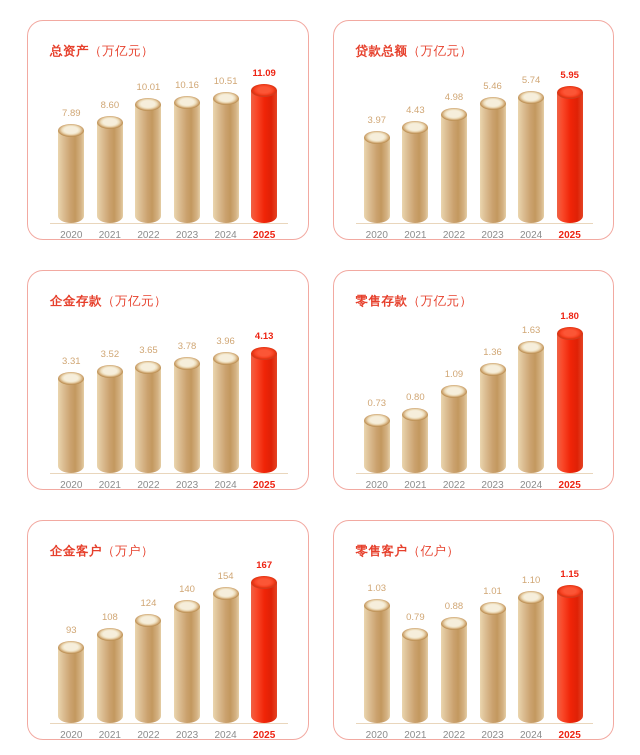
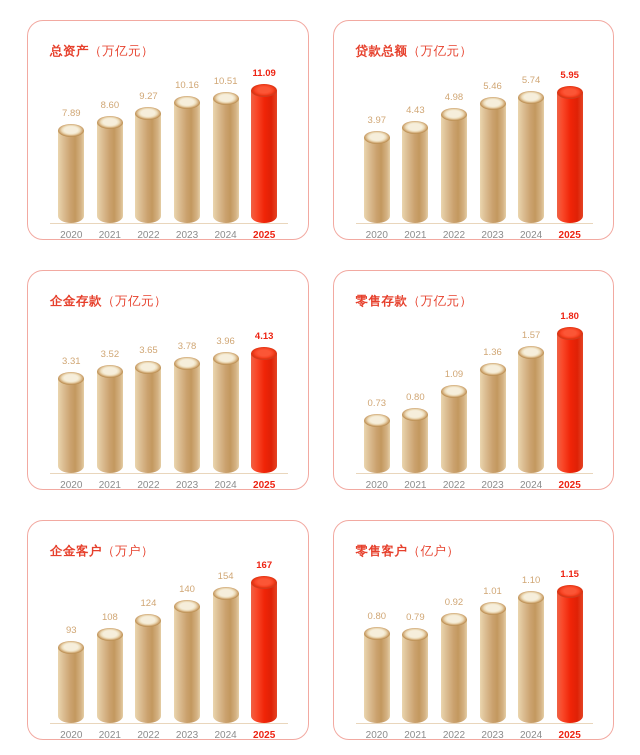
总资产（万亿元）/2022: 10.01 -> 9.27
零售存款（万亿元）/2024: 1.63 -> 1.57
零售客户（亿户）/2020: 1.03 -> 0.80
零售客户（亿户）/2022: 0.88 -> 0.92
